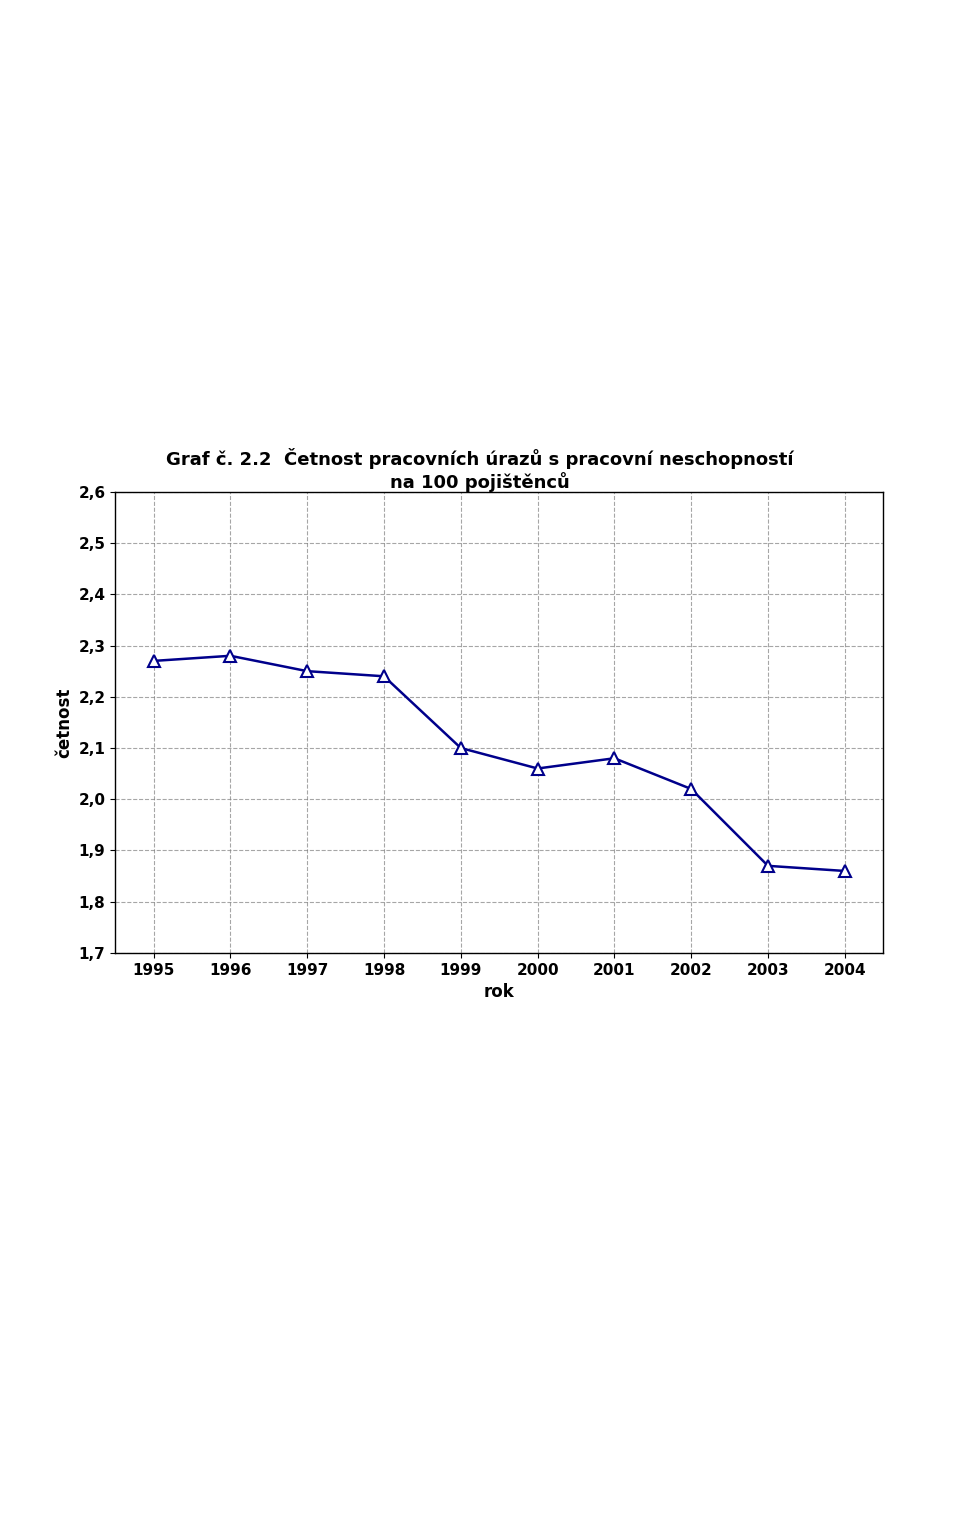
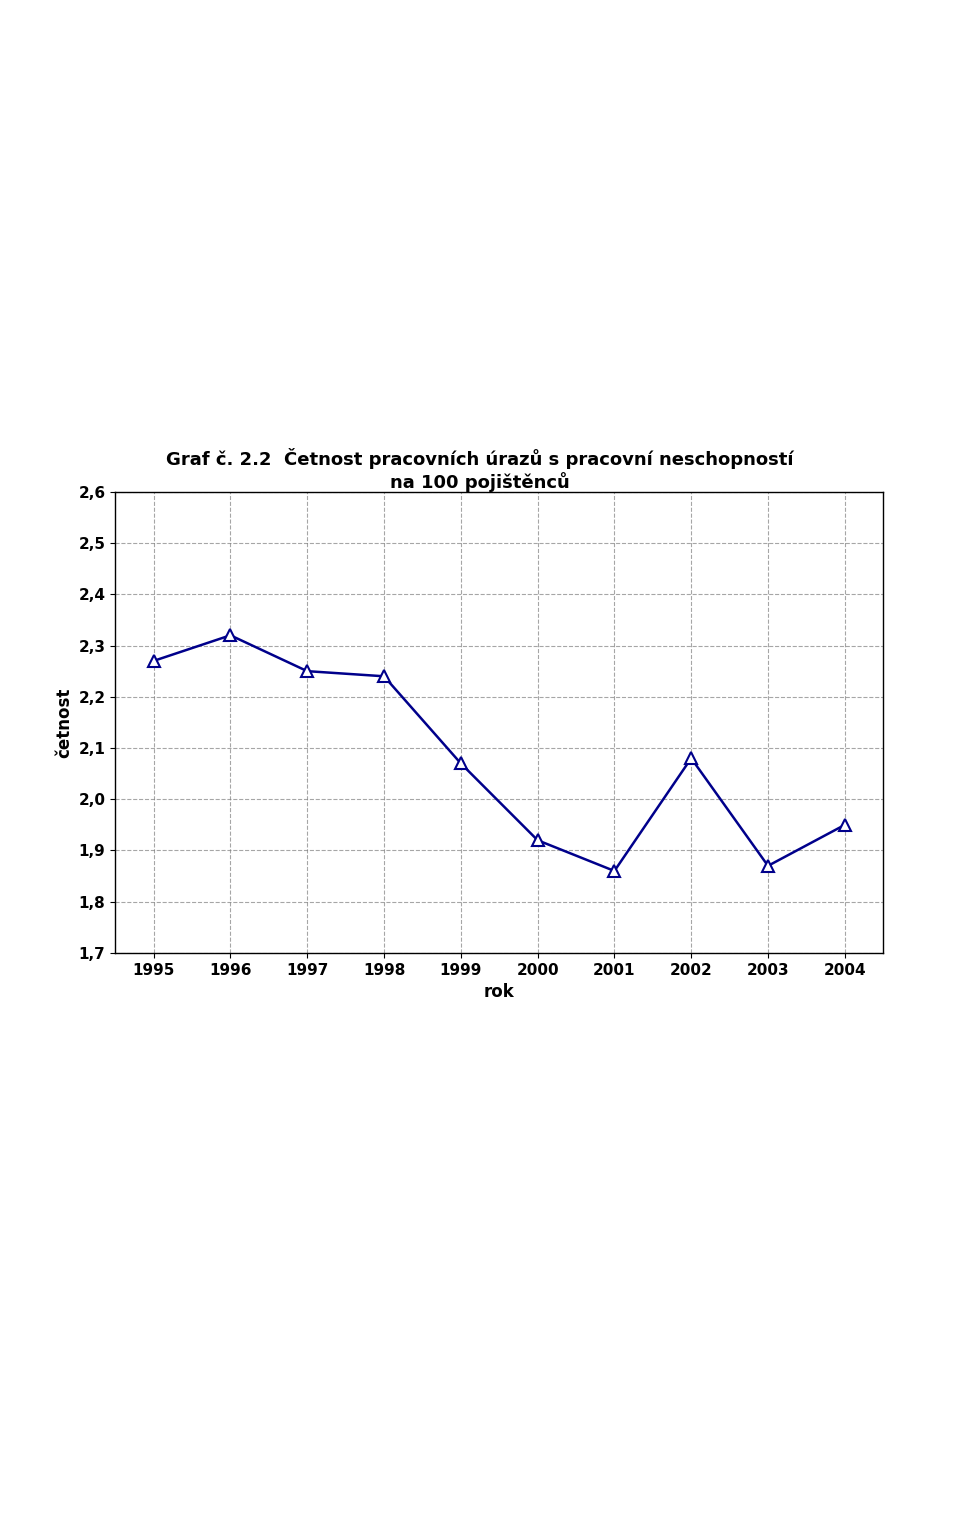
1996: 2,28 -> 2,32
1999: 2,10 -> 2,07
2000: 2,06 -> 1,92
2001: 2,08 -> 1,86
2002: 2,02 -> 2,08
2004: 1,86 -> 1,95
